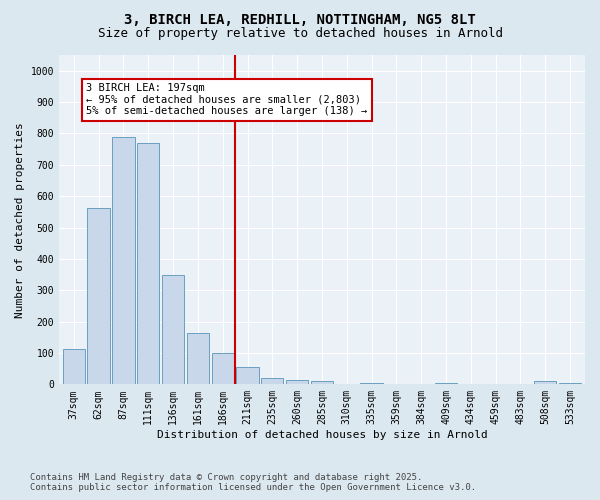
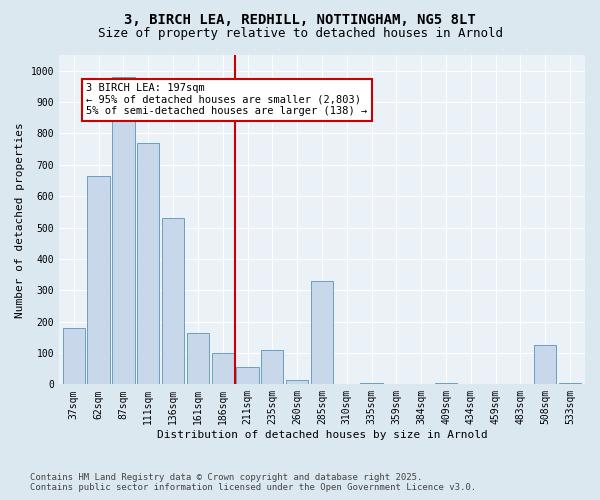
37sqm: 113 -> 180
62sqm: 563 -> 665
87sqm: 790 -> 980
136sqm: 350 -> 530
235sqm: 20 -> 110
285sqm: 10 -> 330
508sqm: 10 -> 125
